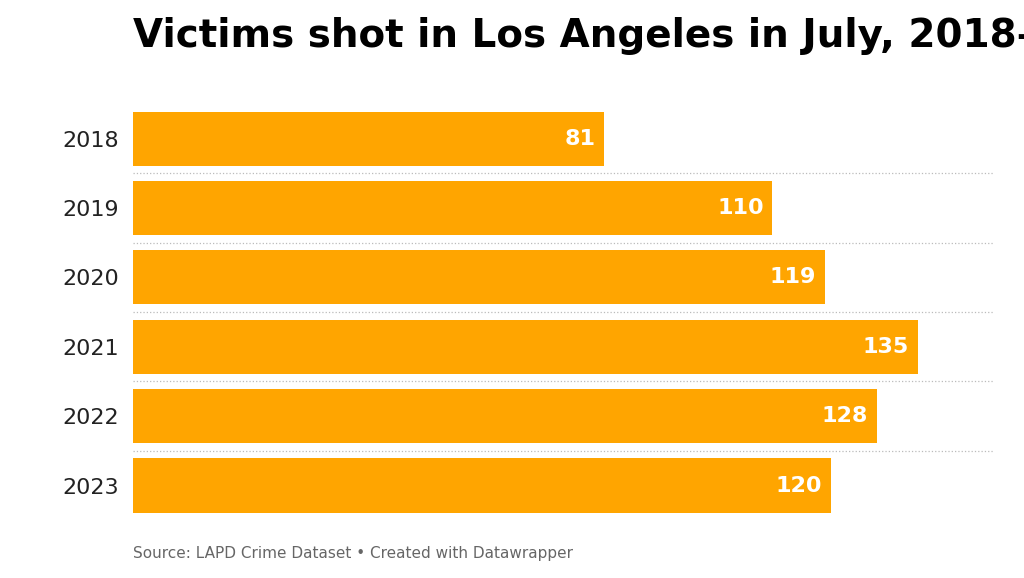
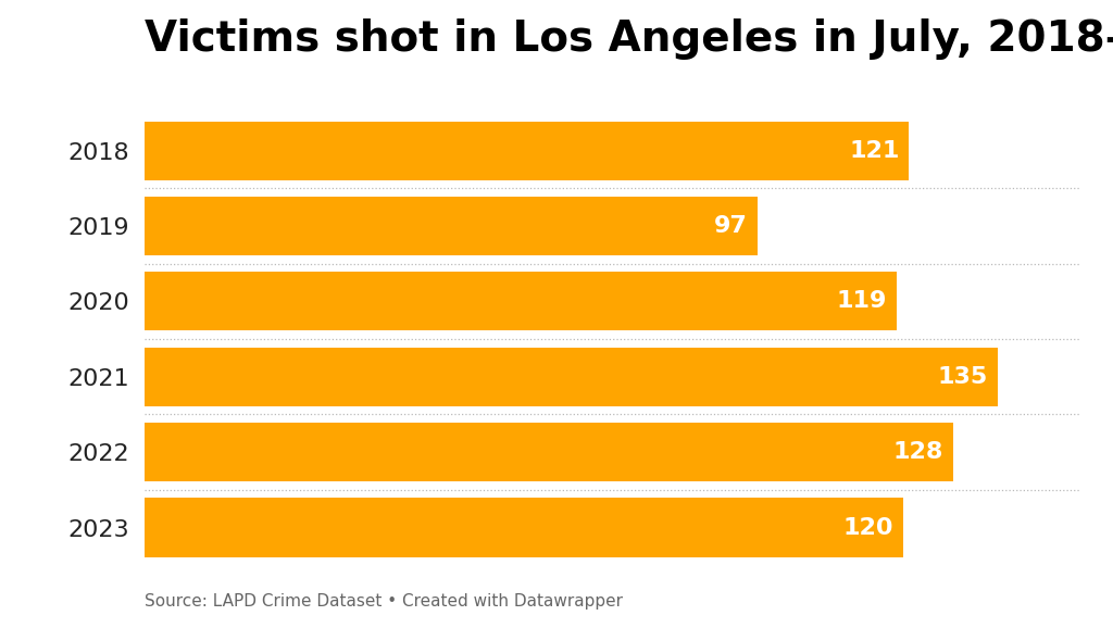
2018: 81 -> 121
2019: 110 -> 97
